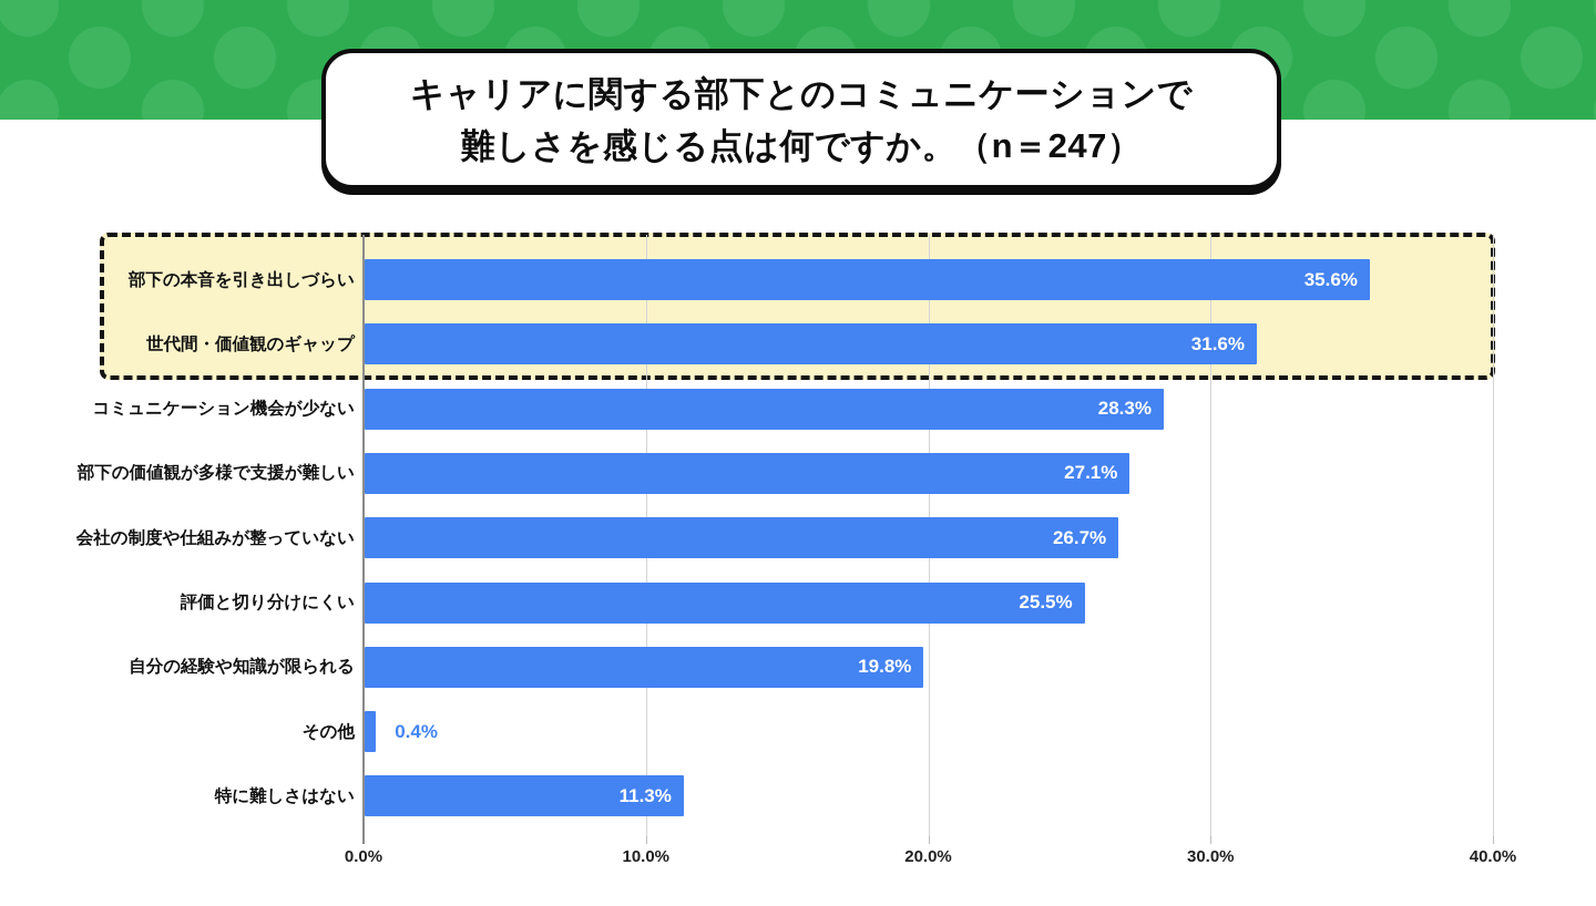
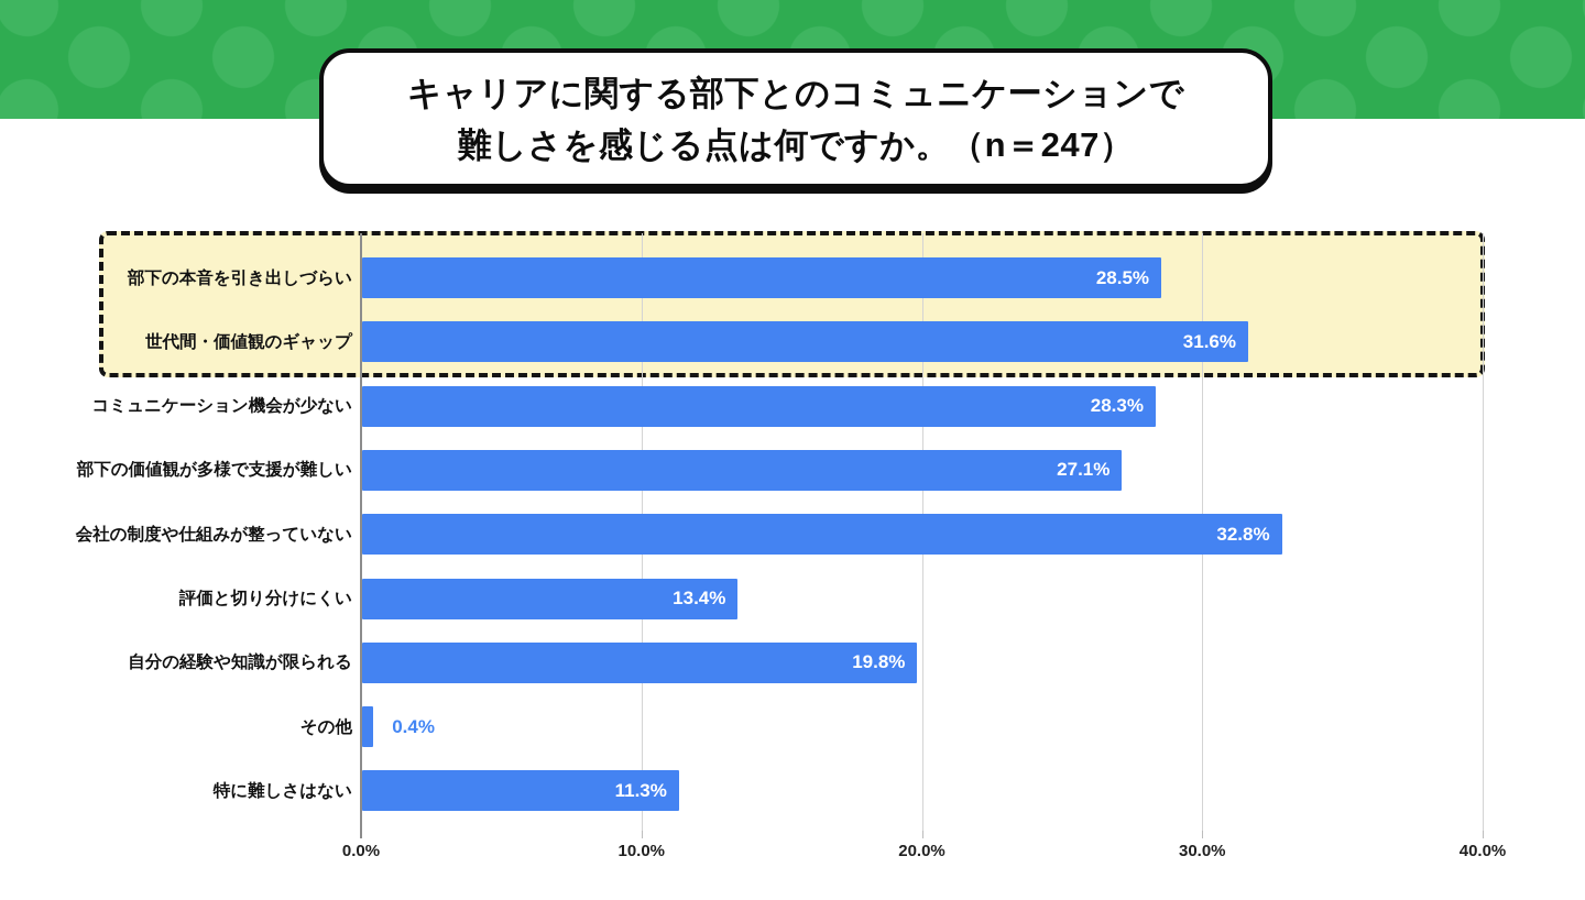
部下の本音を引き出しづらい: 35.6% -> 28.5%
会社の制度や仕組みが整っていない: 26.7% -> 32.8%
評価と切り分けにくい: 25.5% -> 13.4%
